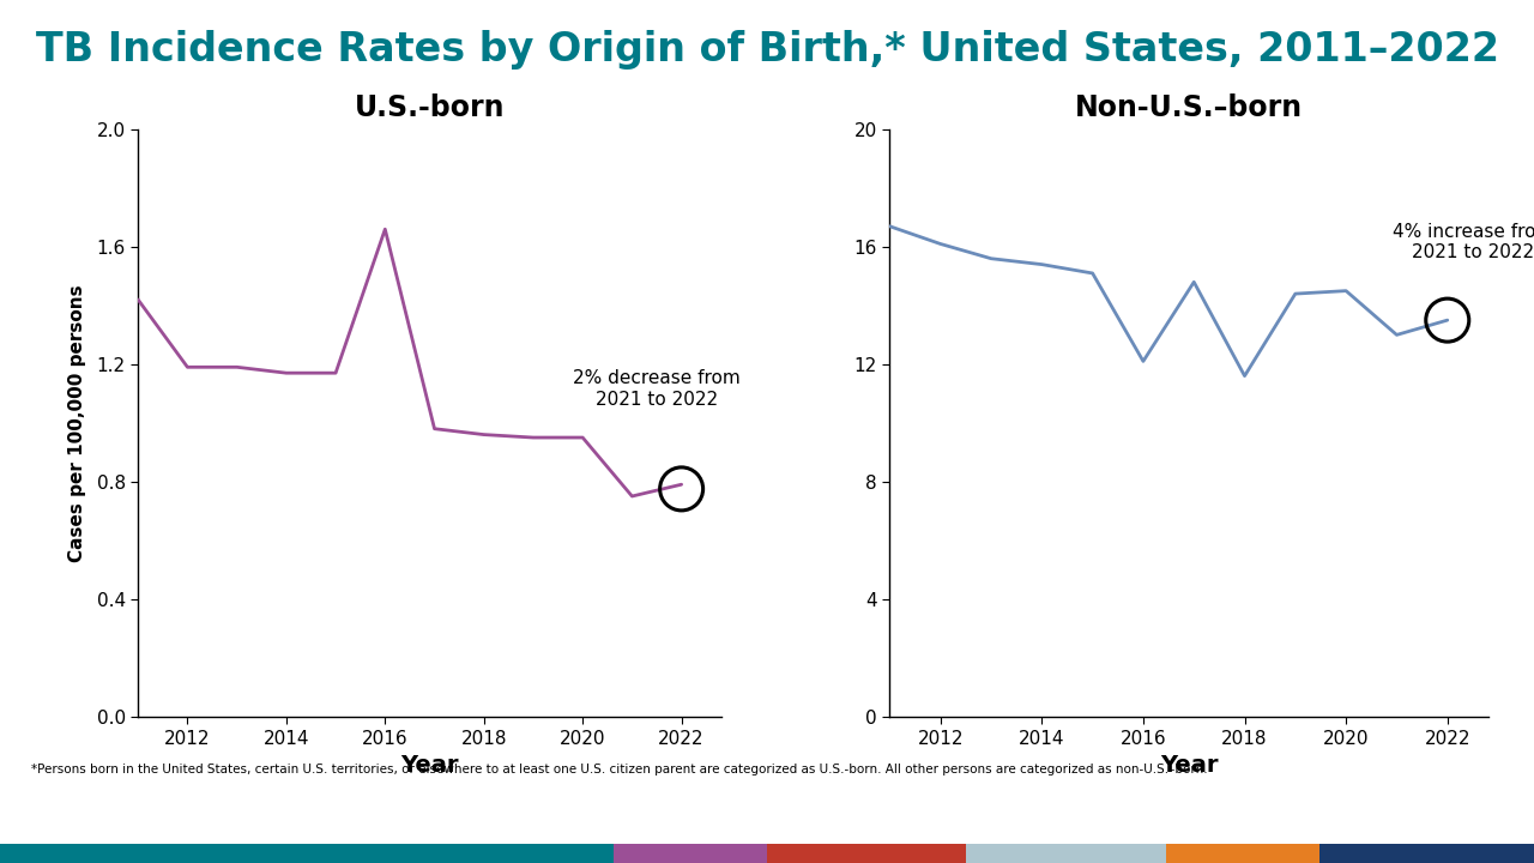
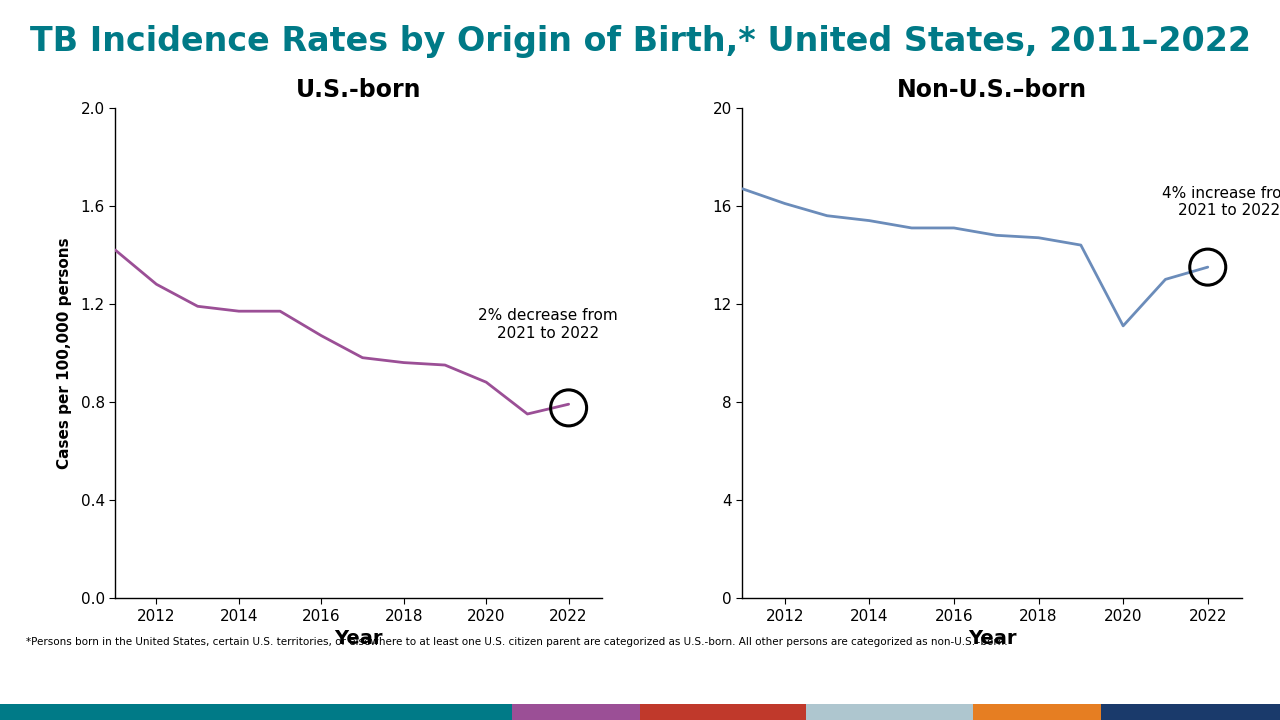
U.S.-born/2012: 1.19 -> 1.28
U.S.-born/2016: 1.66 -> 1.07
U.S.-born/2020: 0.95 -> 0.88
Non-U.S.–born/2016: 12.1 -> 15.1
Non-U.S.–born/2018: 11.6 -> 14.7
Non-U.S.–born/2020: 14.5 -> 11.1
